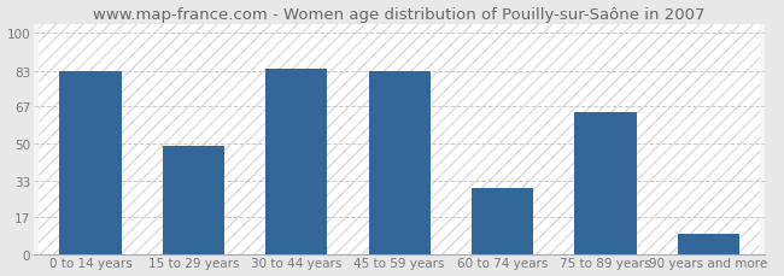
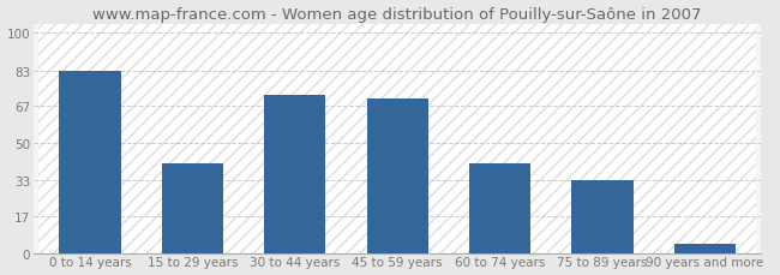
15 to 29 years: 49 -> 41
30 to 44 years: 84 -> 72
45 to 59 years: 83 -> 70
60 to 74 years: 30 -> 41
75 to 89 years: 64 -> 33
90 years and more: 9 -> 4
